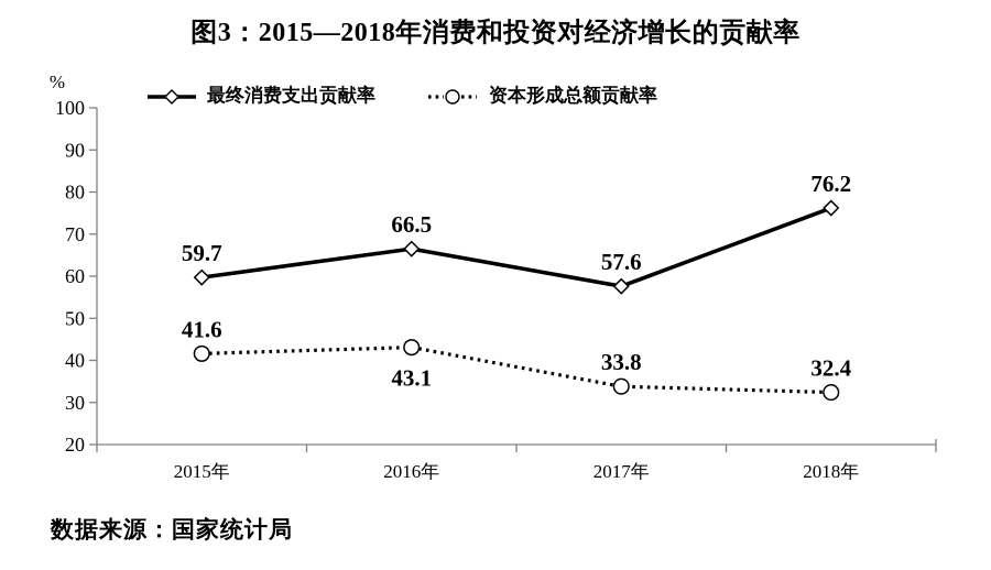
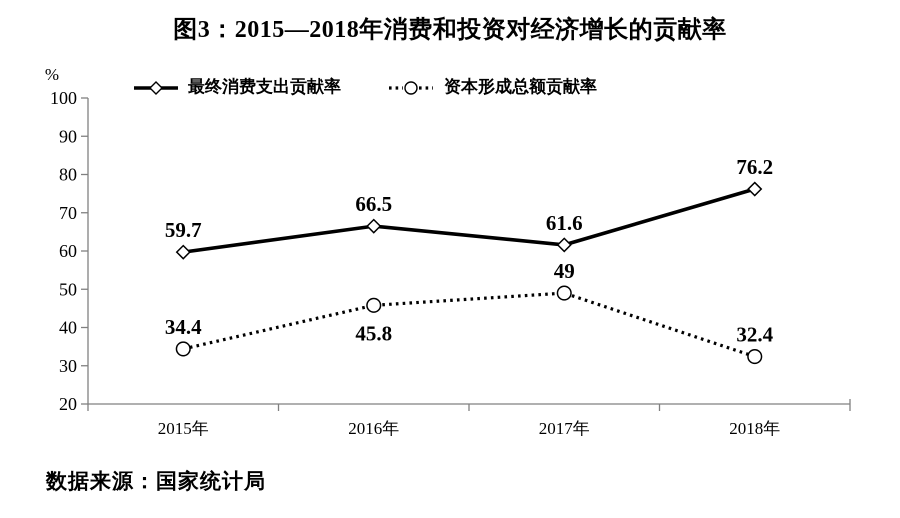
资本形成总额贡献率/2015年: 41.6 -> 34.4
资本形成总额贡献率/2016年: 43.1 -> 45.8
最终消费支出贡献率/2017年: 57.6 -> 61.6
资本形成总额贡献率/2017年: 33.8 -> 49
